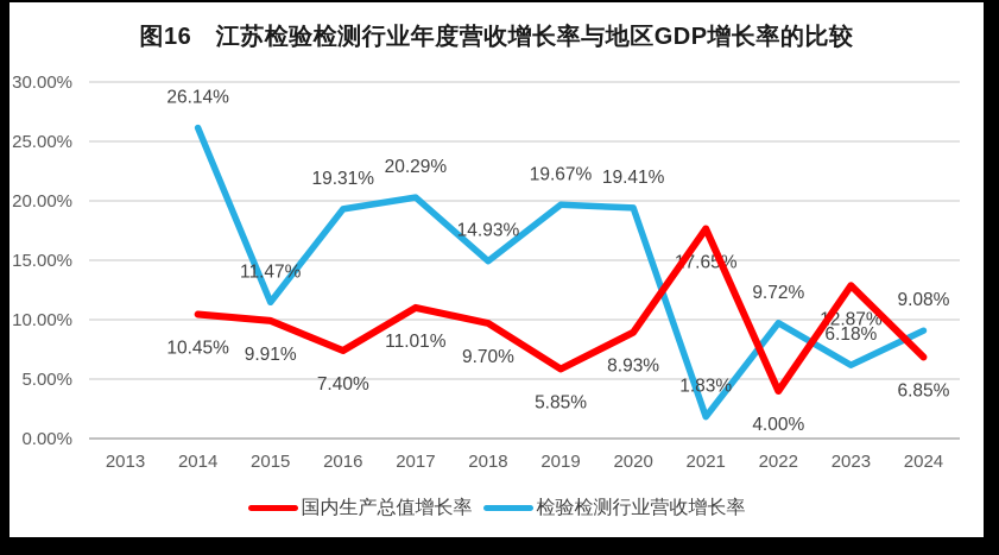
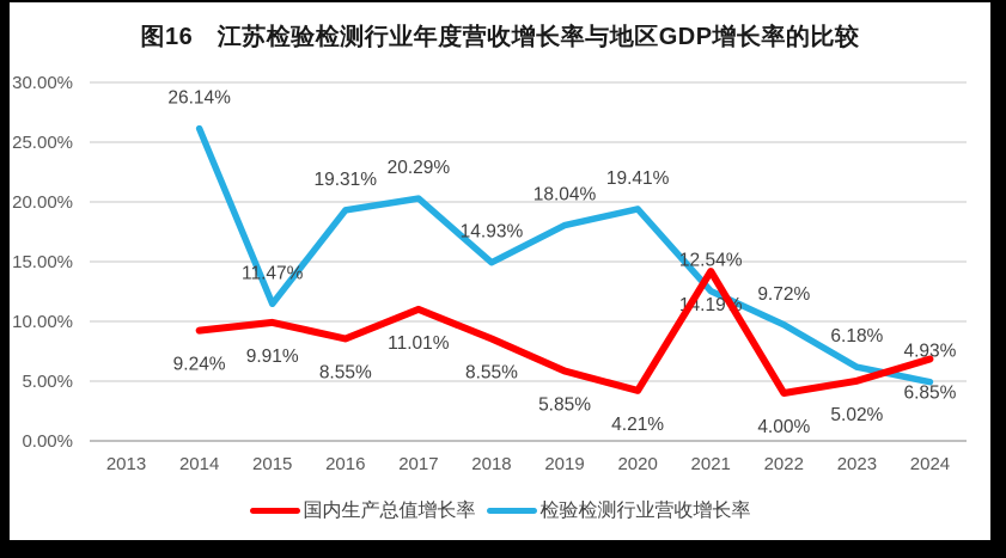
国内生产总值增长率/2014: 10.45% -> 9.24%
国内生产总值增长率/2016: 7.40% -> 8.55%
国内生产总值增长率/2018: 9.70% -> 8.55%
检验检测行业营收增长率/2019: 19.67% -> 18.04%
国内生产总值增长率/2020: 8.93% -> 4.21%
国内生产总值增长率/2021: 17.65% -> 14.19%
检验检测行业营收增长率/2021: 1.83% -> 12.54%
国内生产总值增长率/2023: 12.87% -> 5.02%
检验检测行业营收增长率/2024: 9.08% -> 4.93%
